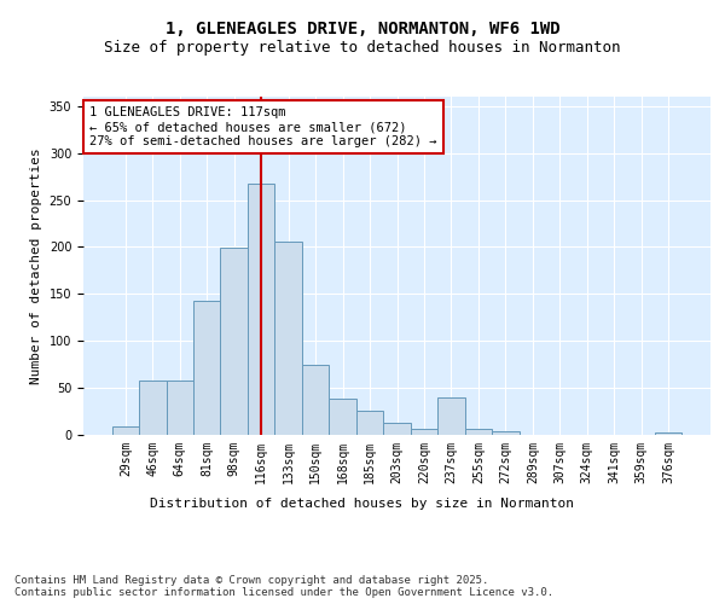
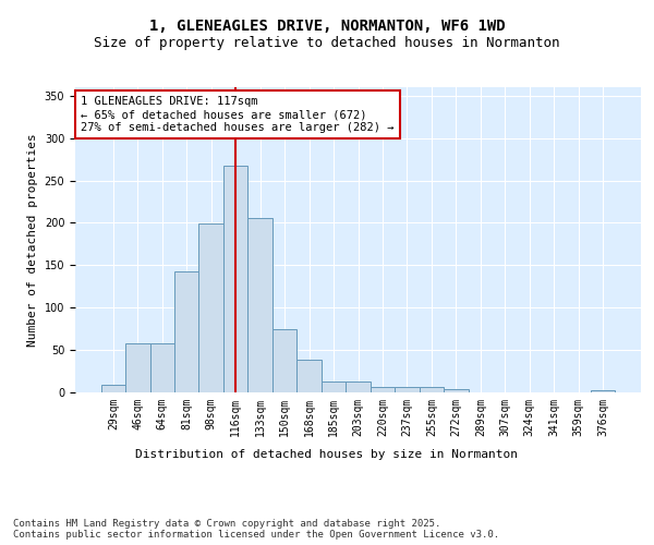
185sqm: 26 -> 13
237sqm: 40 -> 7
